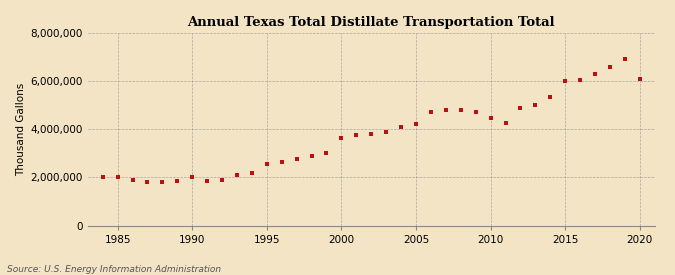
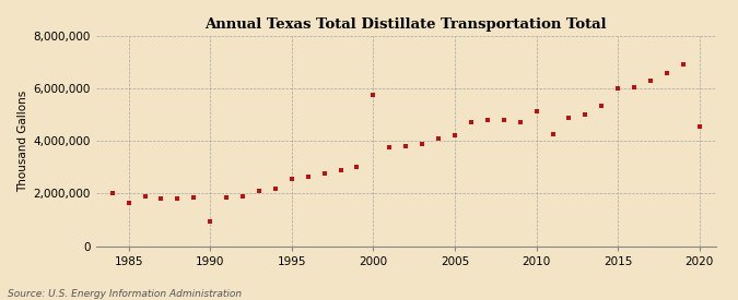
1985: 2,020,000 -> 1,650,000
1990: 2,000,000 -> 950,000
2000: 3,650,000 -> 5,750,000
2010: 4,450,000 -> 5,150,000
2020: 6,100,000 -> 4,550,000
